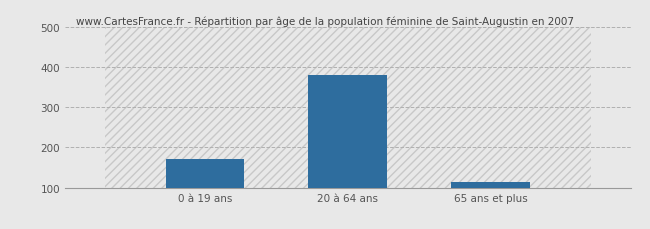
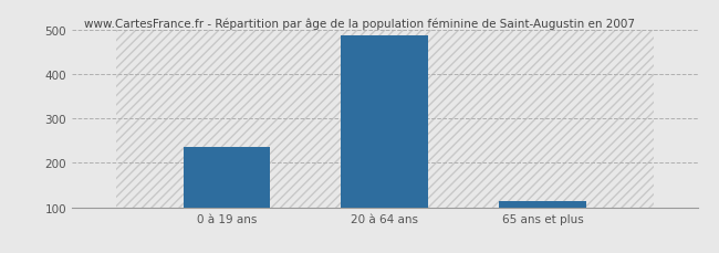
0 à 19 ans: 170 -> 236
20 à 64 ans: 380 -> 487
